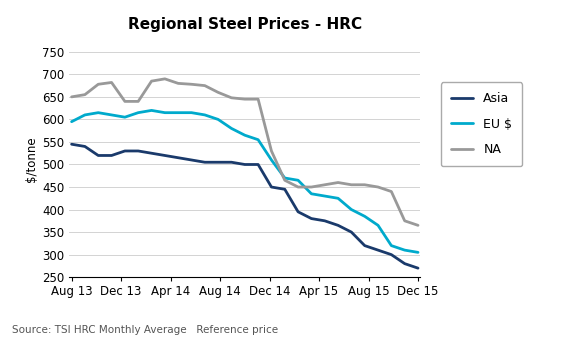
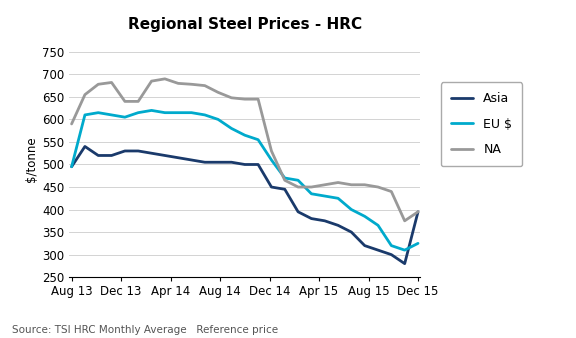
Asia/Aug 13: 545 -> 495
EU $/Aug 13: 595 -> 495
NA/Aug 13: 650 -> 590
Asia/Dec 15: 270 -> 395
EU $/Dec 15: 305 -> 325
NA/Dec 15: 365 -> 395
